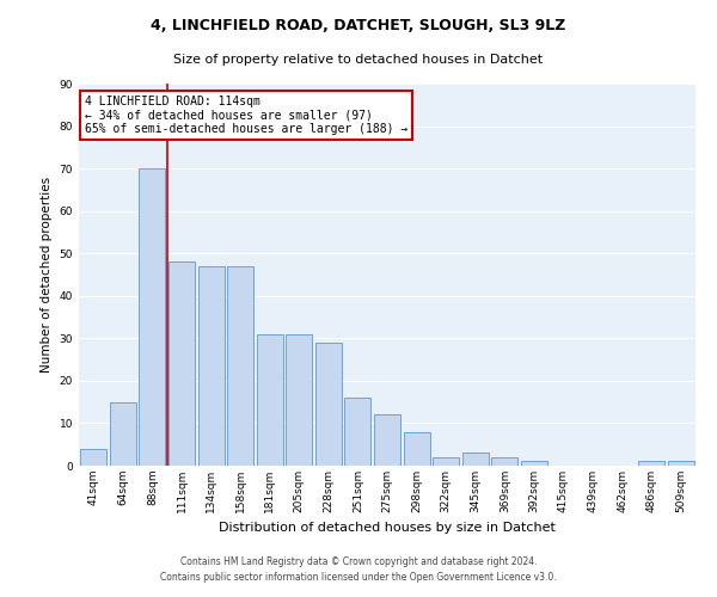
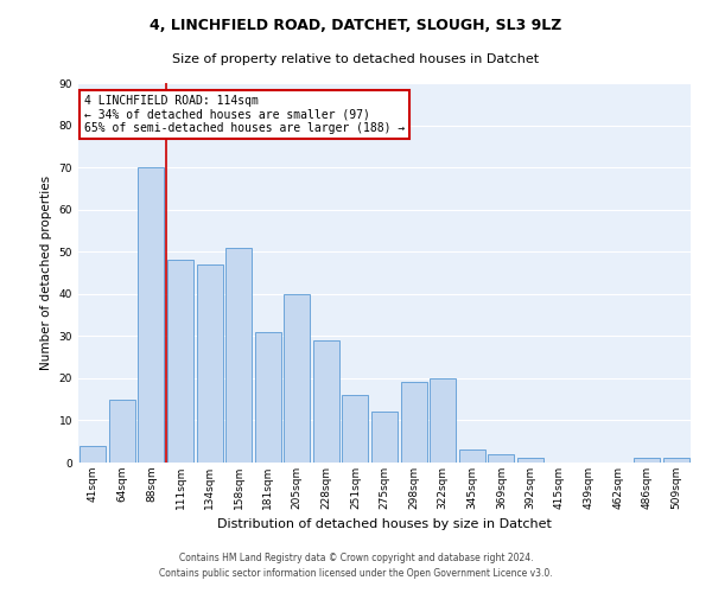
158sqm: 47 -> 51
205sqm: 31 -> 40
298sqm: 8 -> 19
322sqm: 2 -> 20
